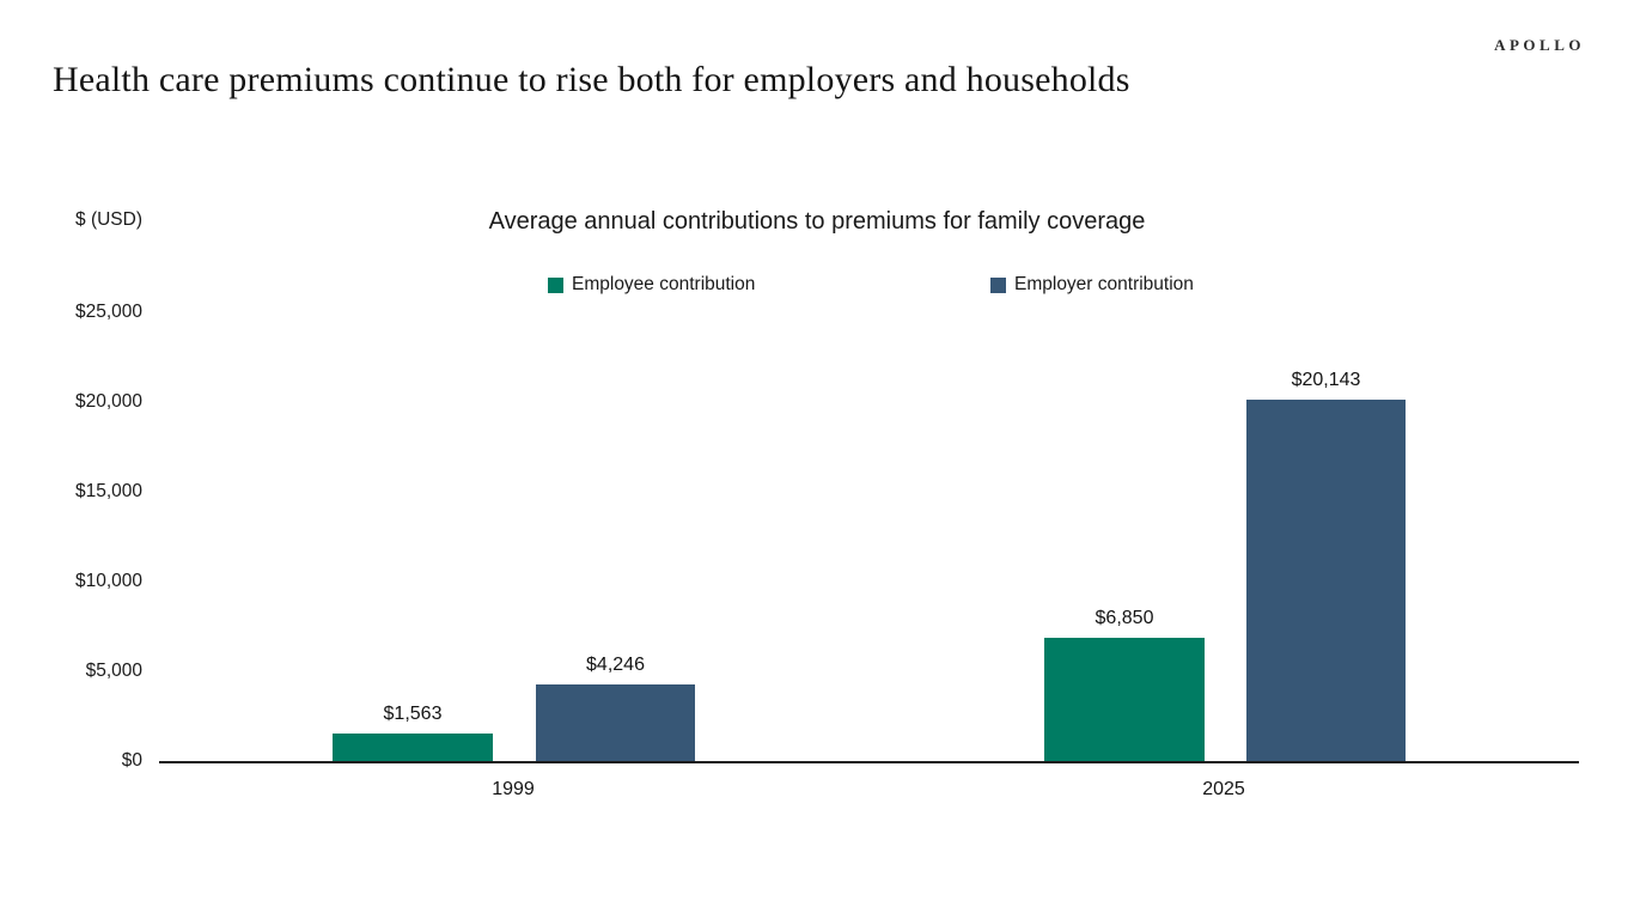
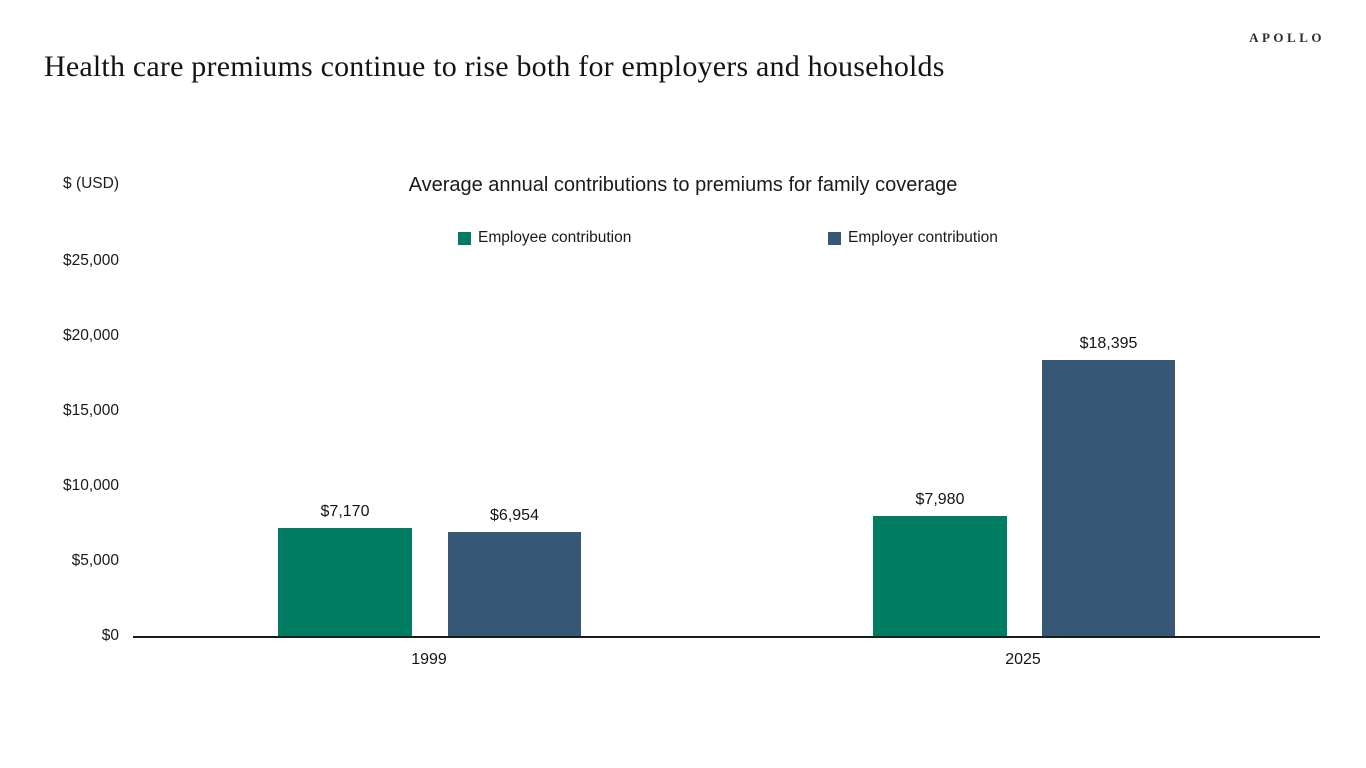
Employee contribution/1999: $1,563 -> $7,170
Employer contribution/1999: $4,246 -> $6,954
Employee contribution/2025: $6,850 -> $7,980
Employer contribution/2025: $20,143 -> $18,395
